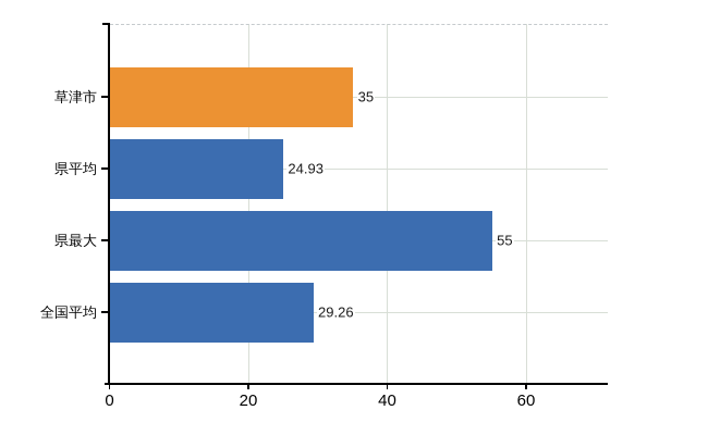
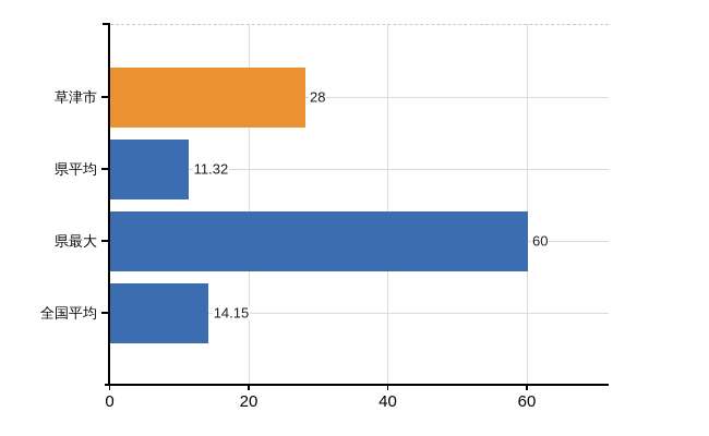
草津市: 35 -> 28
県平均: 24.93 -> 11.32
県最大: 55 -> 60
全国平均: 29.26 -> 14.15
